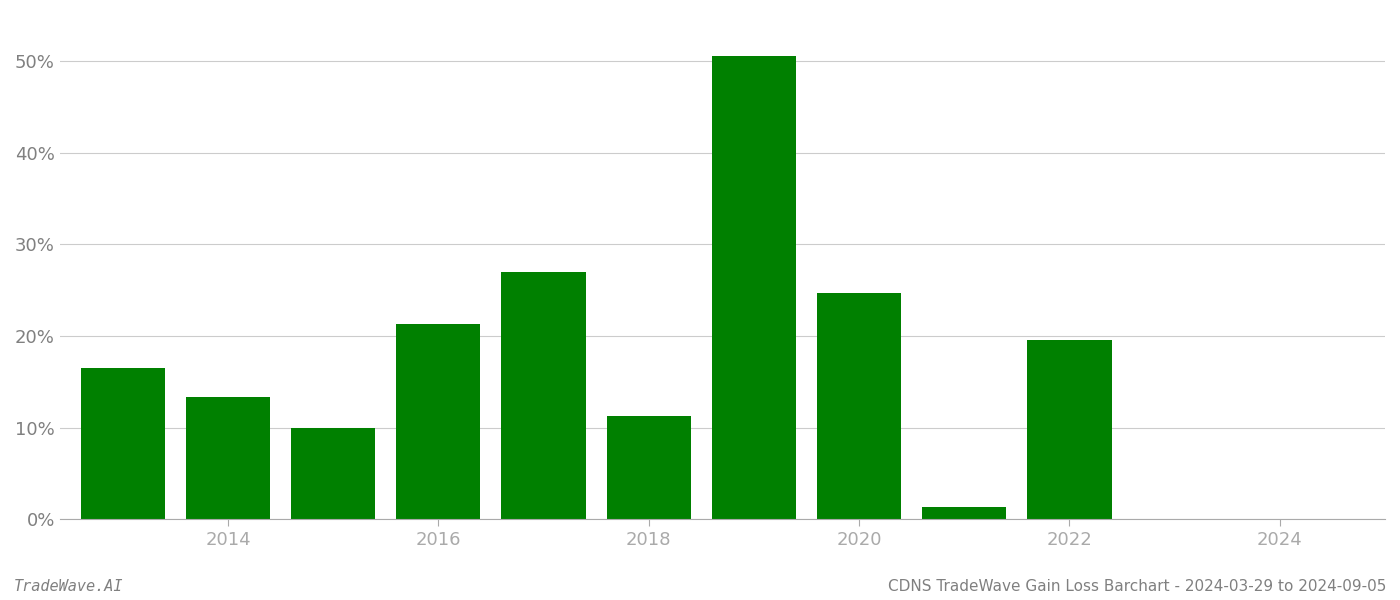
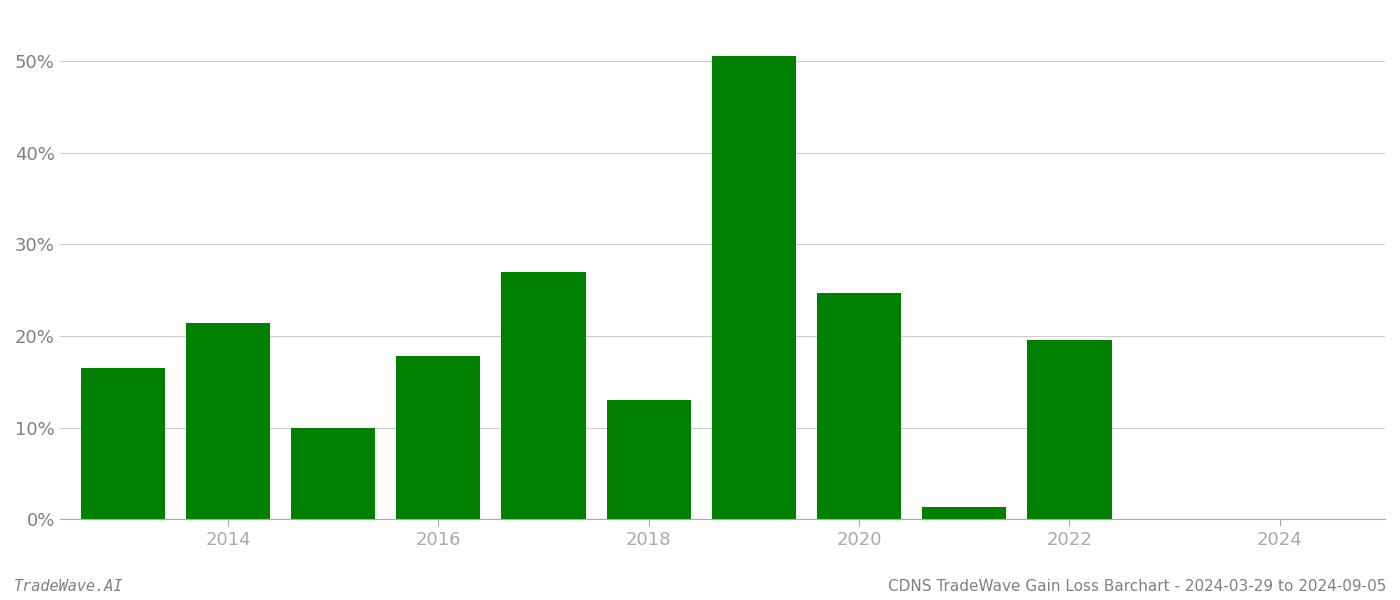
2014: 13.3% -> 21.4%
2016: 21.3% -> 17.8%
2018: 11.3% -> 13.0%
